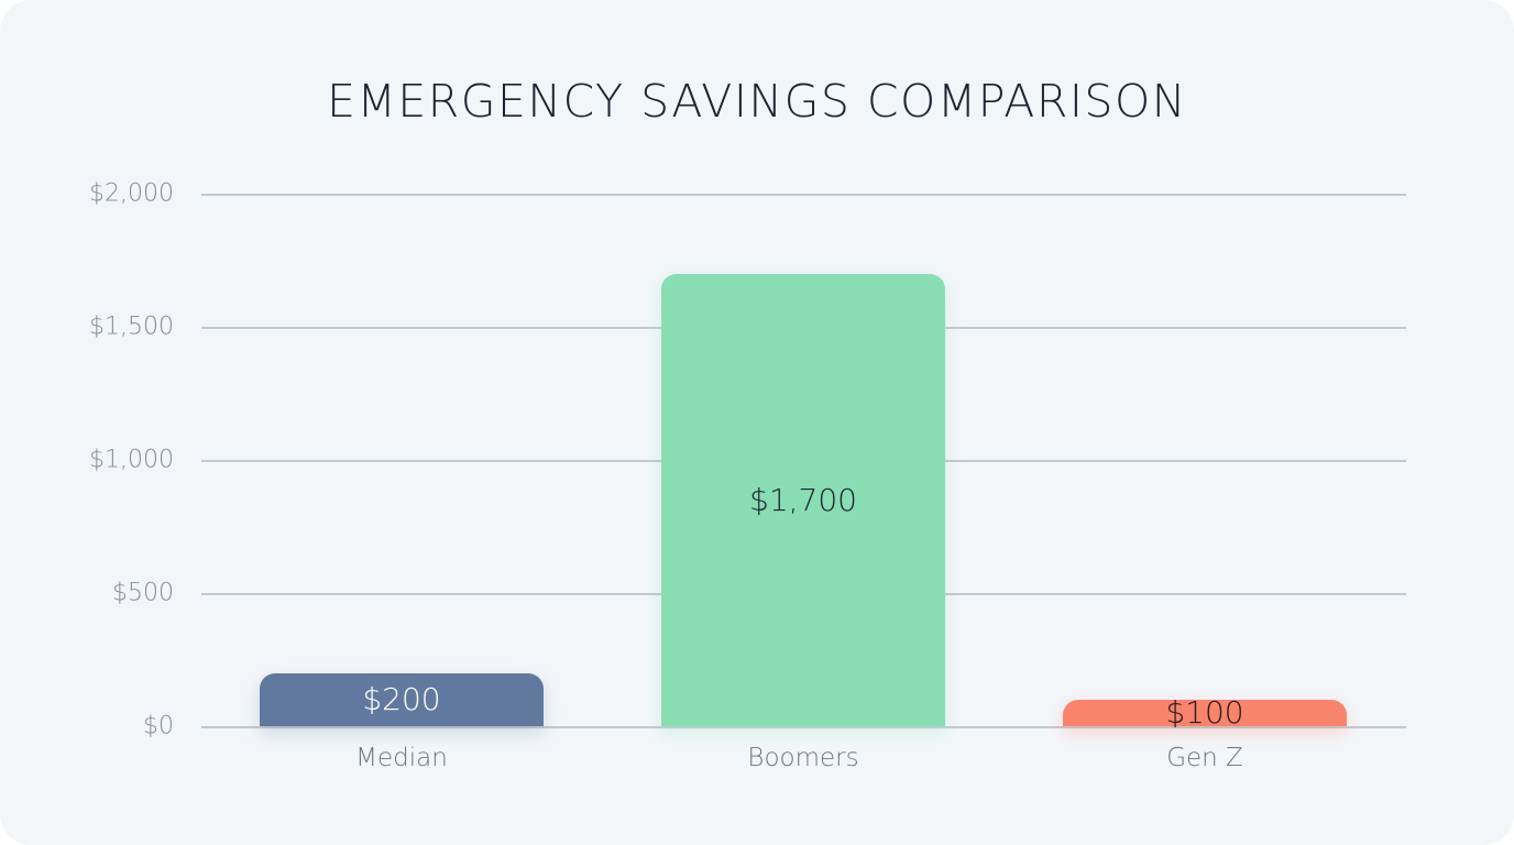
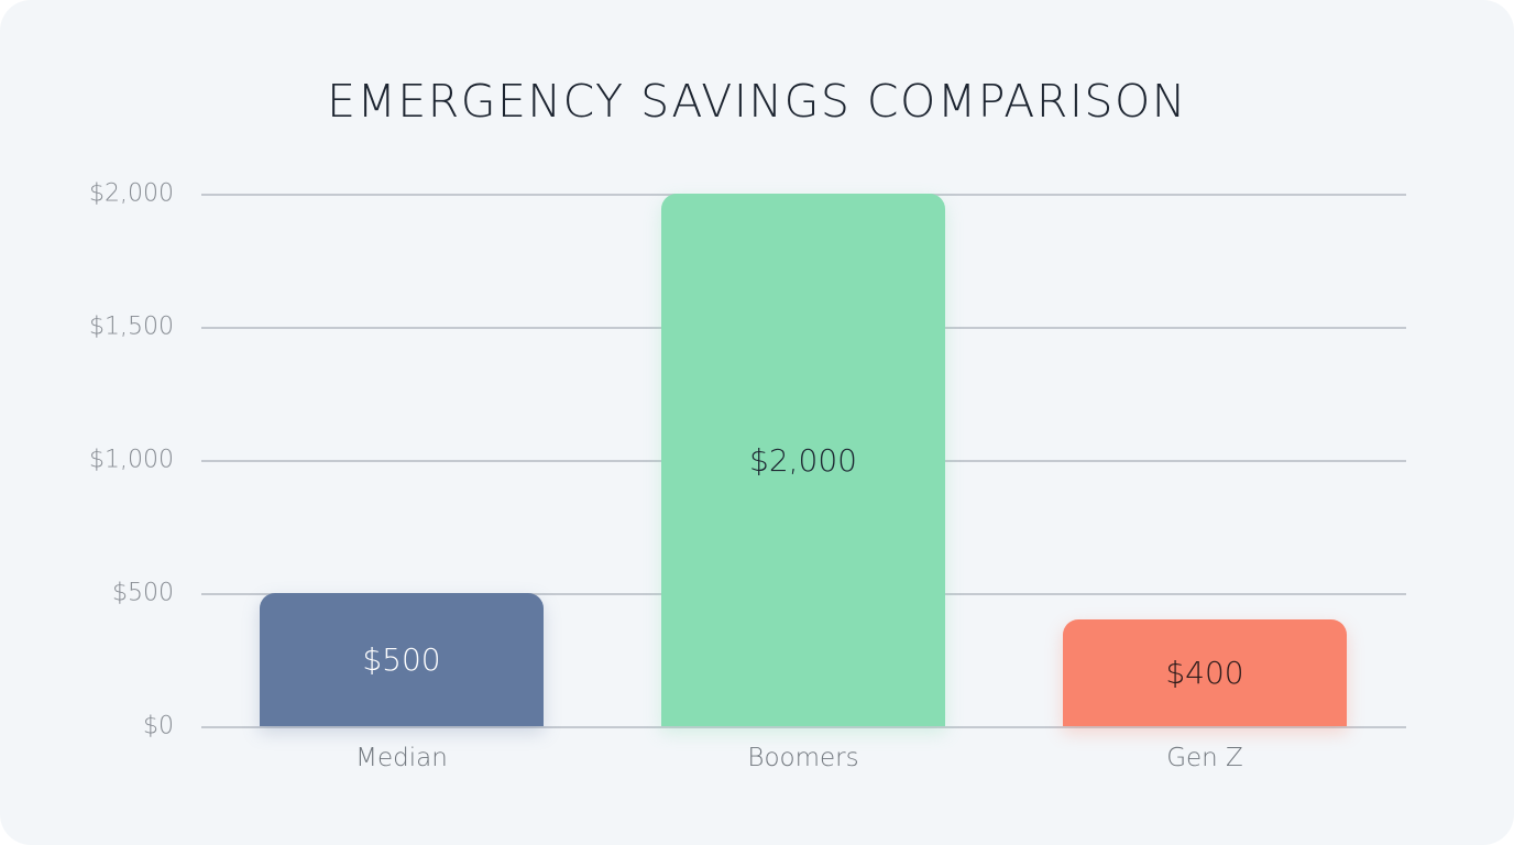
Median: $200 -> $500
Boomers: $1,700 -> $2,000
Gen Z: $100 -> $400
